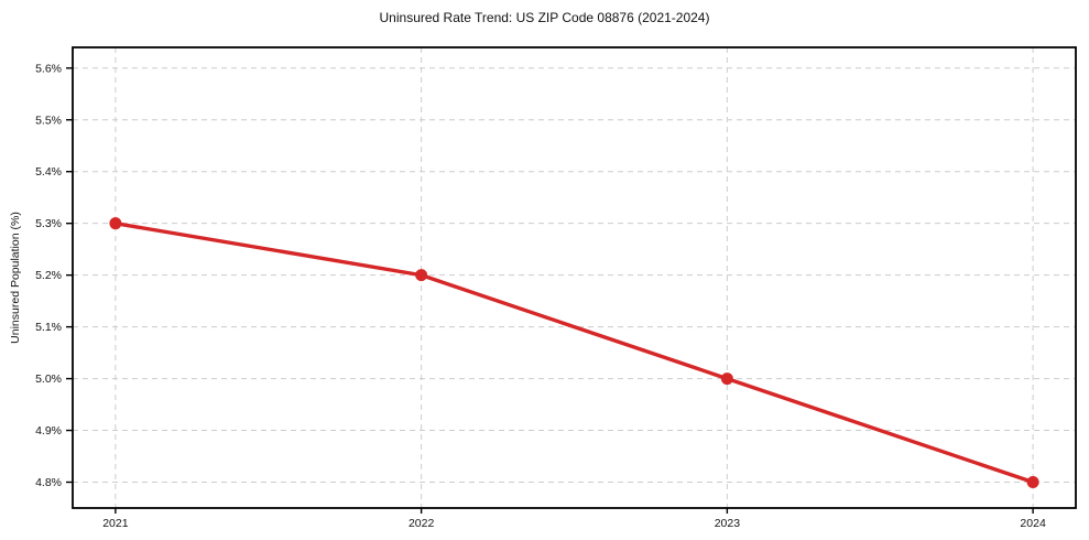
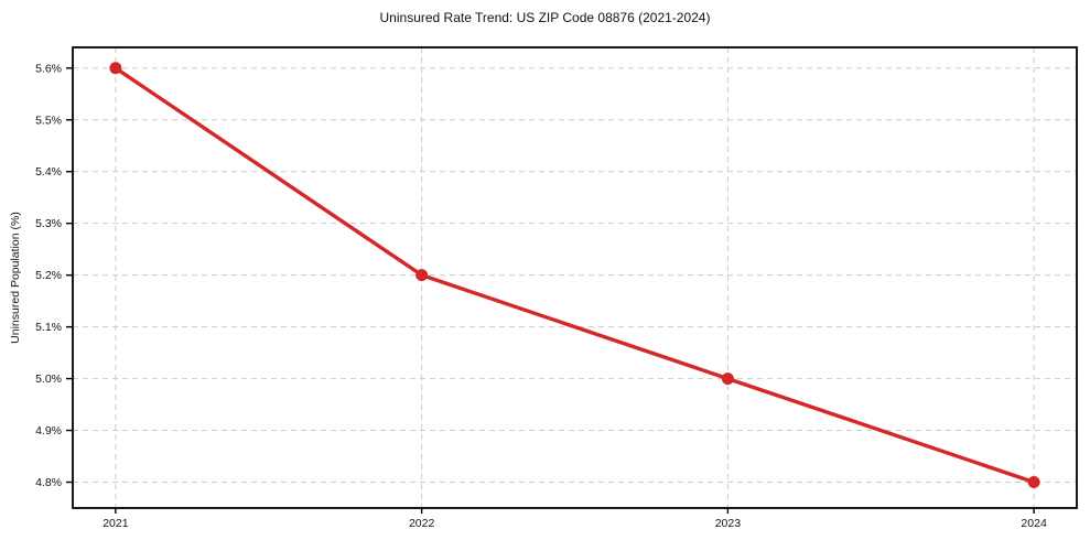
2021: 5.3% -> 5.6%
